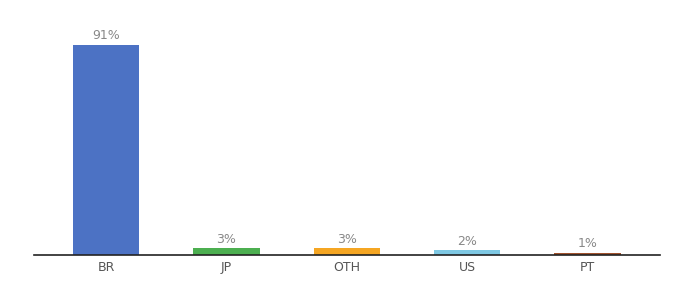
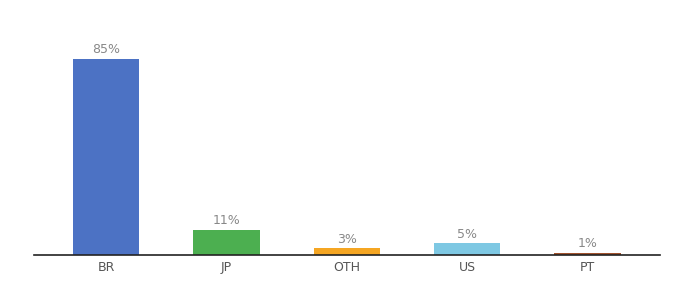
BR: 91% -> 85%
JP: 3% -> 11%
US: 2% -> 5%
